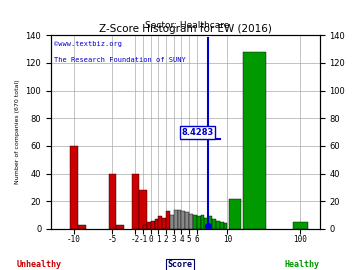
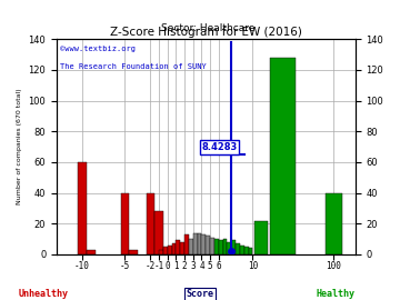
100: 5 -> 40
